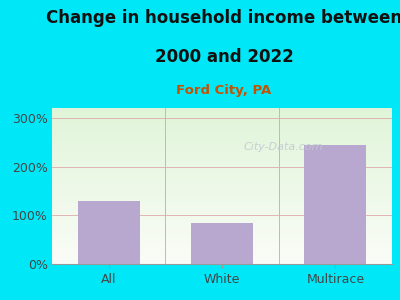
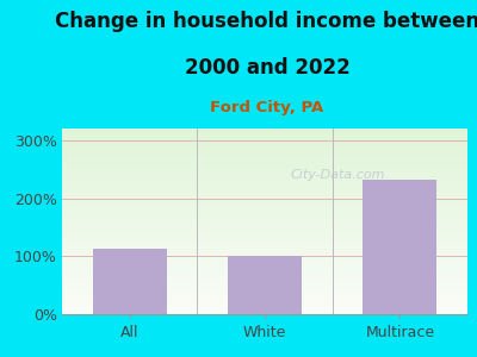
All: 130% -> 113%
White: 85% -> 100%
Multirace: 245% -> 232%
